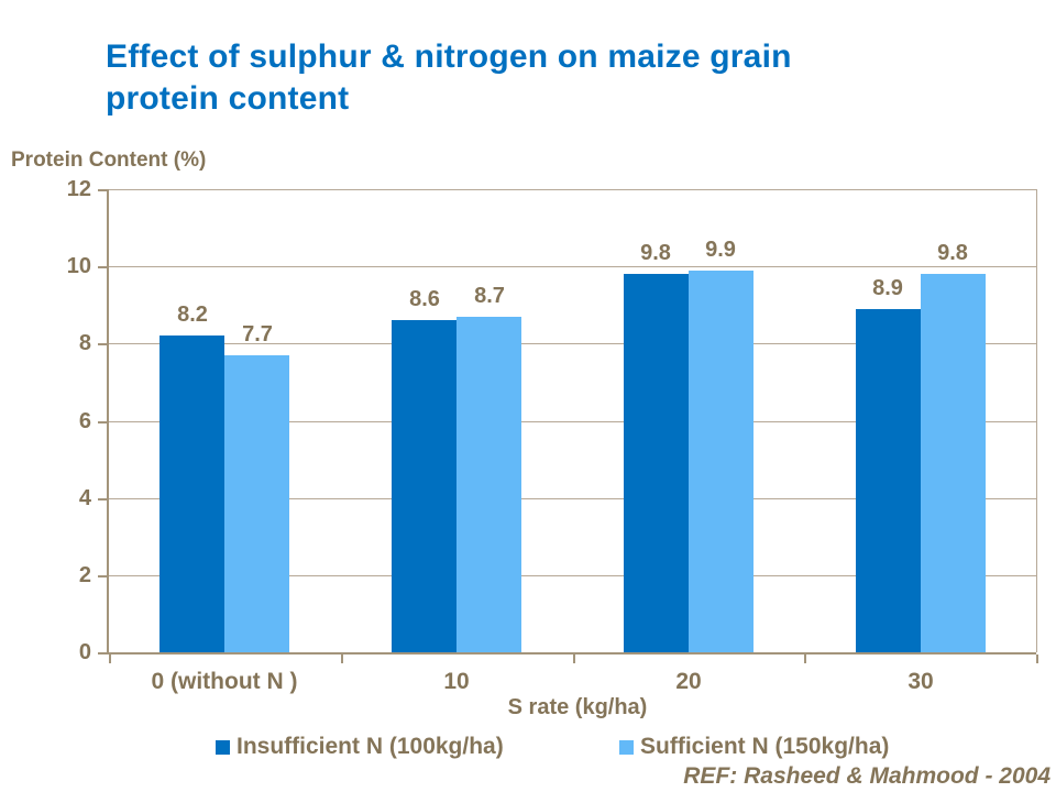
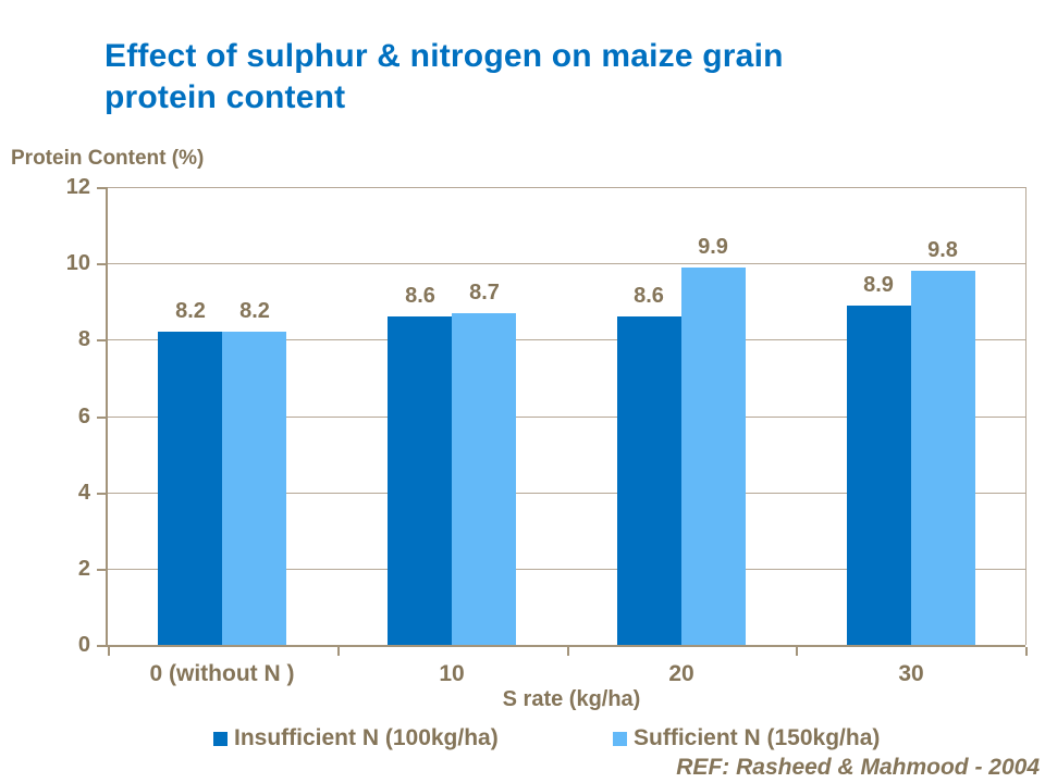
Sufficient N (150kg/ha)/0 (without N ): 7.7 -> 8.2
Insufficient N (100kg/ha)/20: 9.8 -> 8.6
